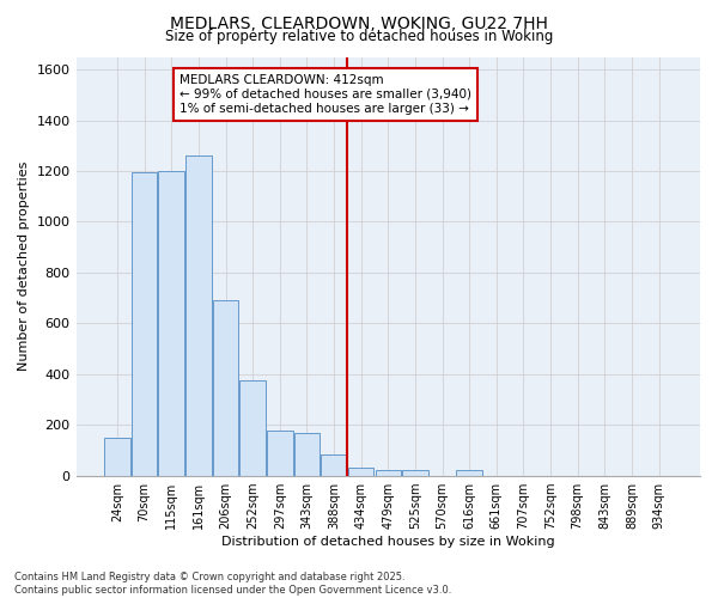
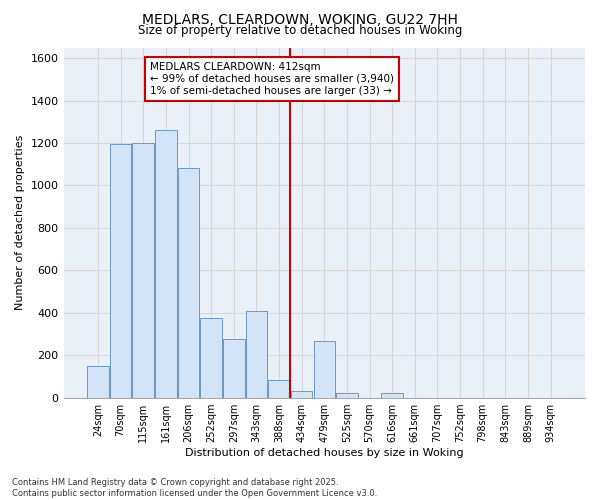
206sqm: 690 -> 1080
297sqm: 175 -> 275
343sqm: 170 -> 410
479sqm: 22 -> 265
